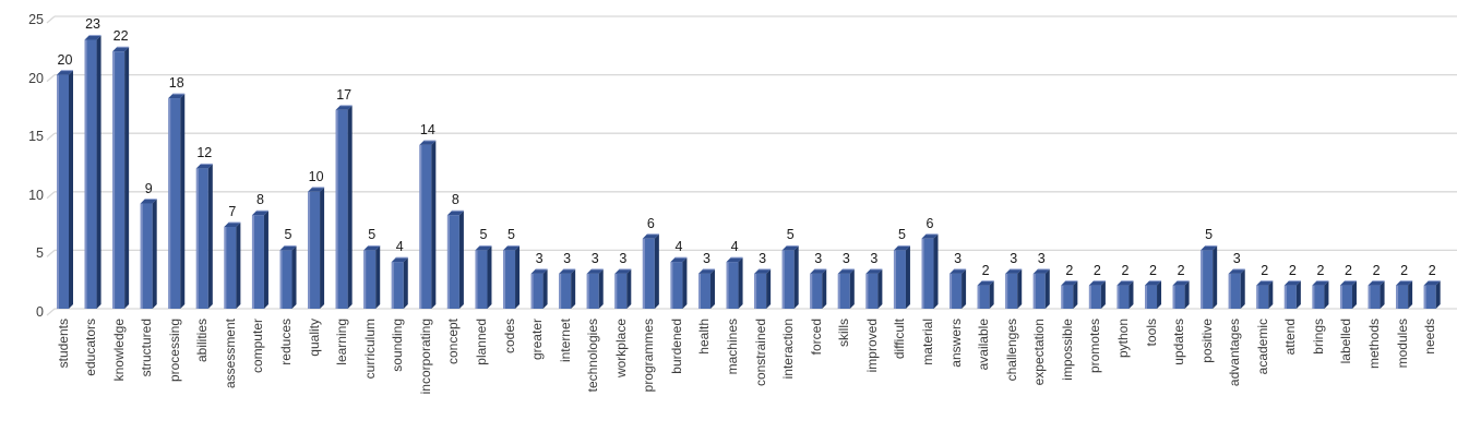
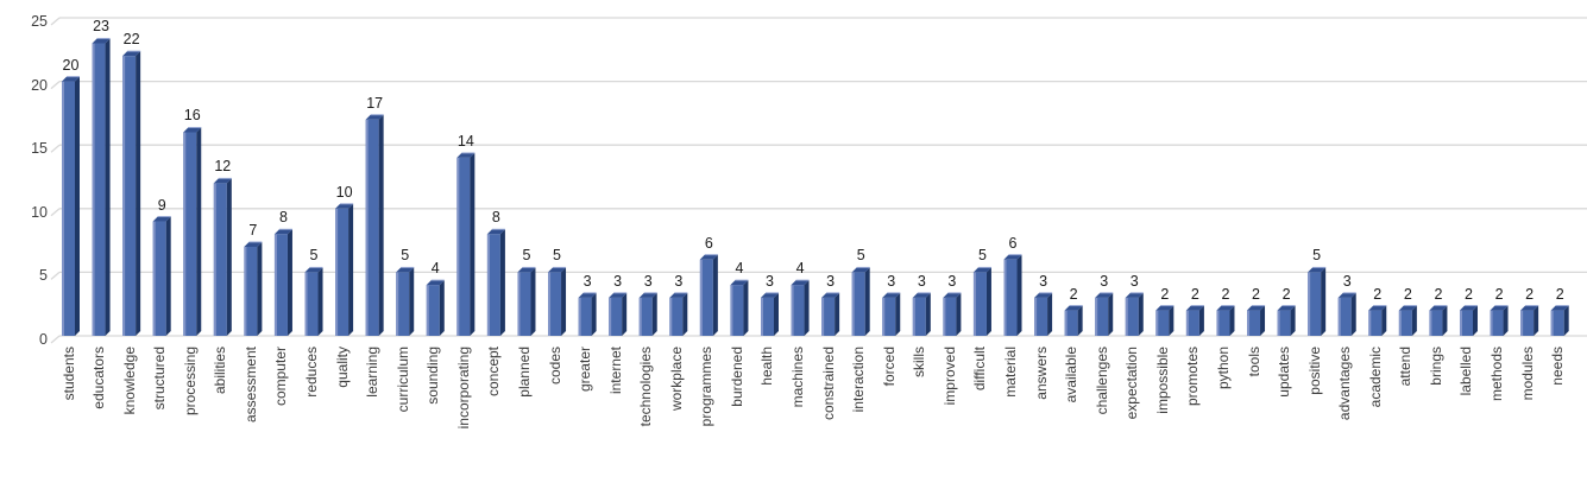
processing: 18 -> 16
